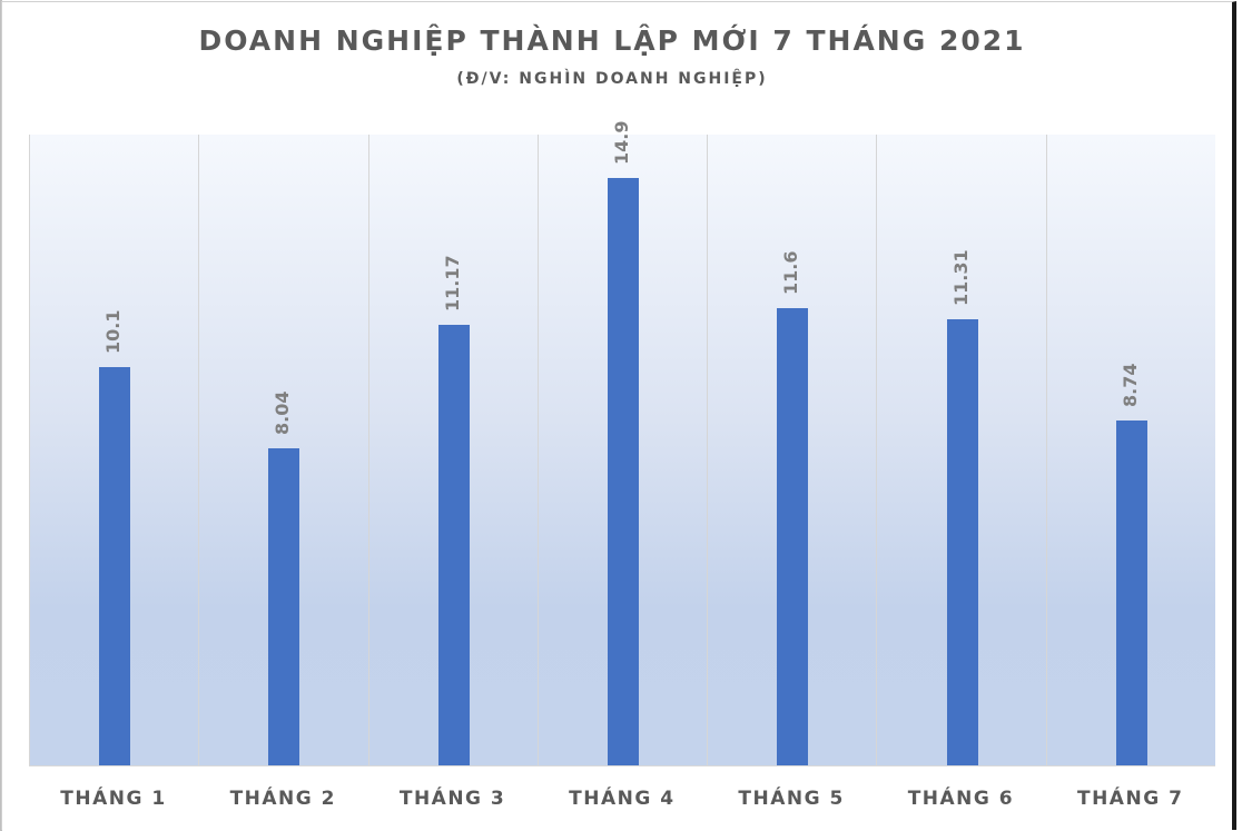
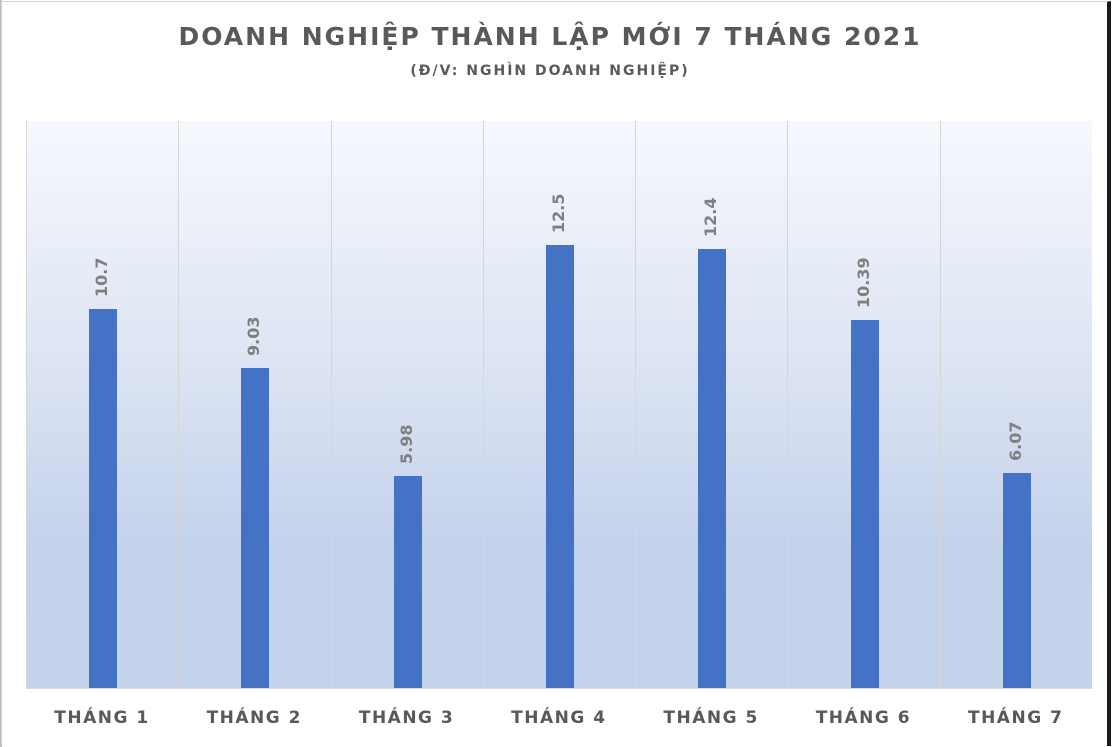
THÁNG 1: 10.1 -> 10.7
THÁNG 2: 8.04 -> 9.03
THÁNG 3: 11.17 -> 5.98
THÁNG 4: 14.9 -> 12.5
THÁNG 5: 11.6 -> 12.4
THÁNG 6: 11.31 -> 10.39
THÁNG 7: 8.74 -> 6.07
